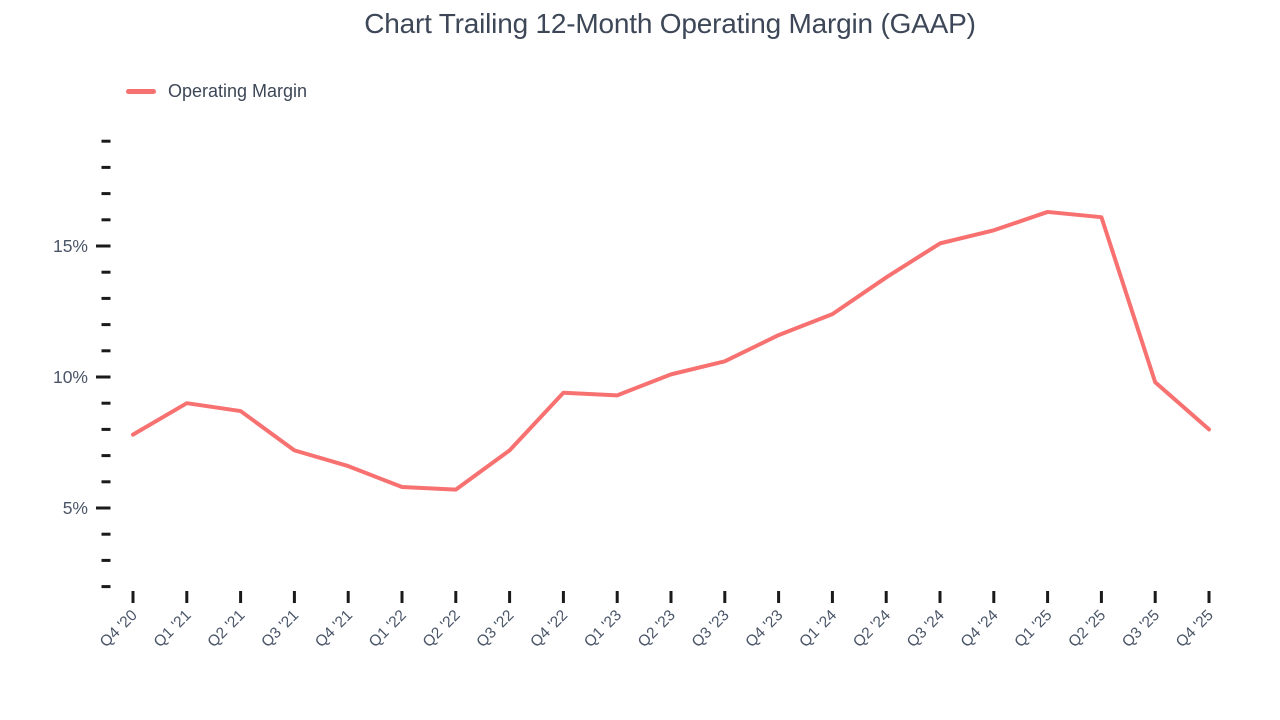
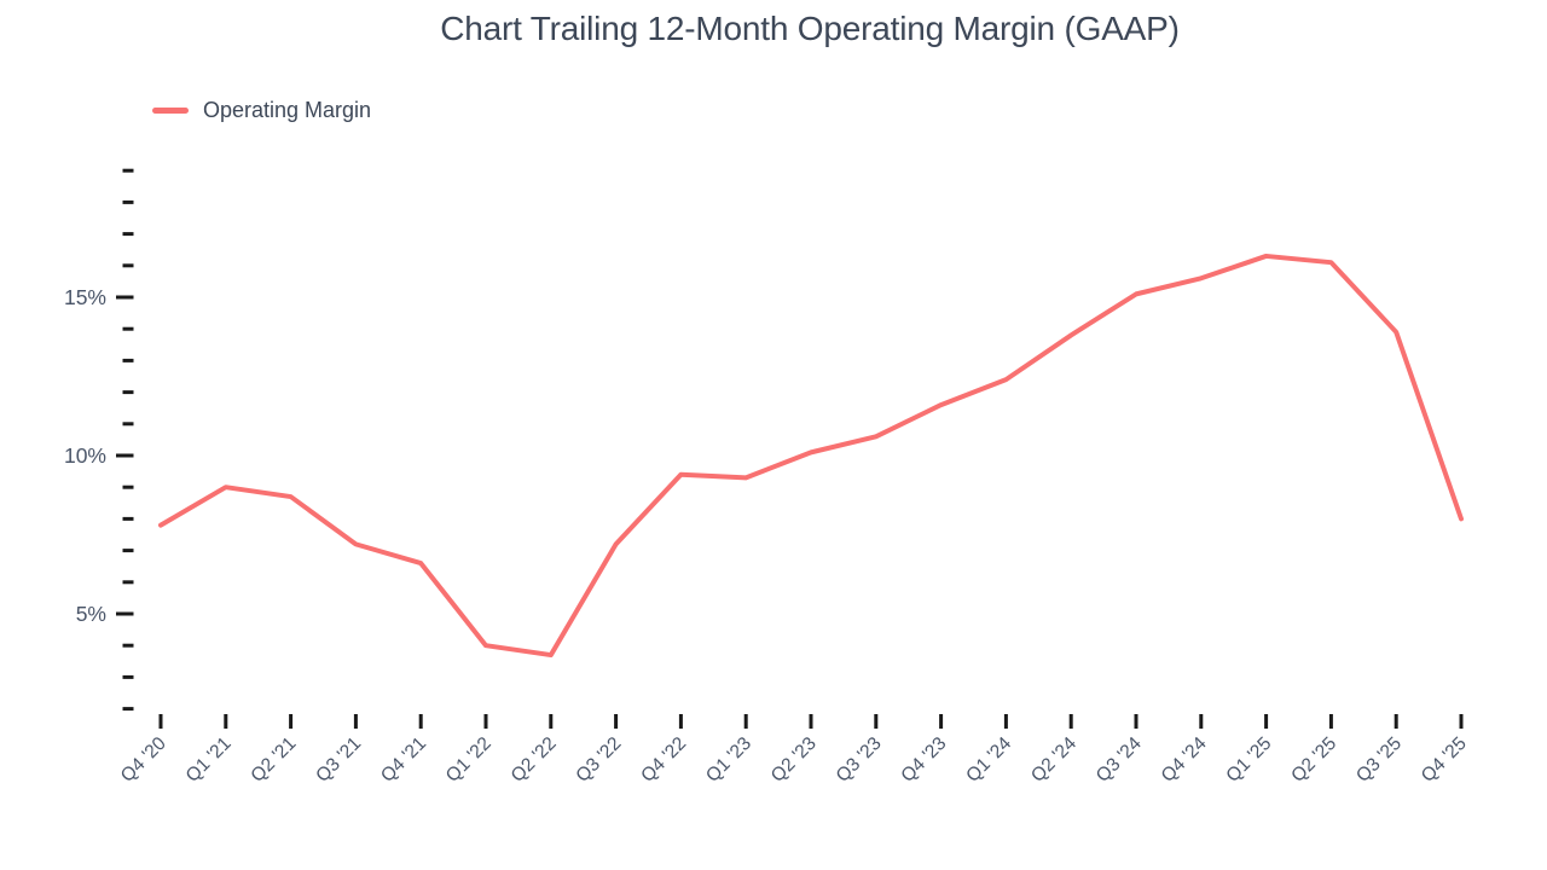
Q1 '22: 5.8% -> 4.0%
Q2 '22: 5.7% -> 3.7%
Q3 '25: 9.8% -> 13.9%
